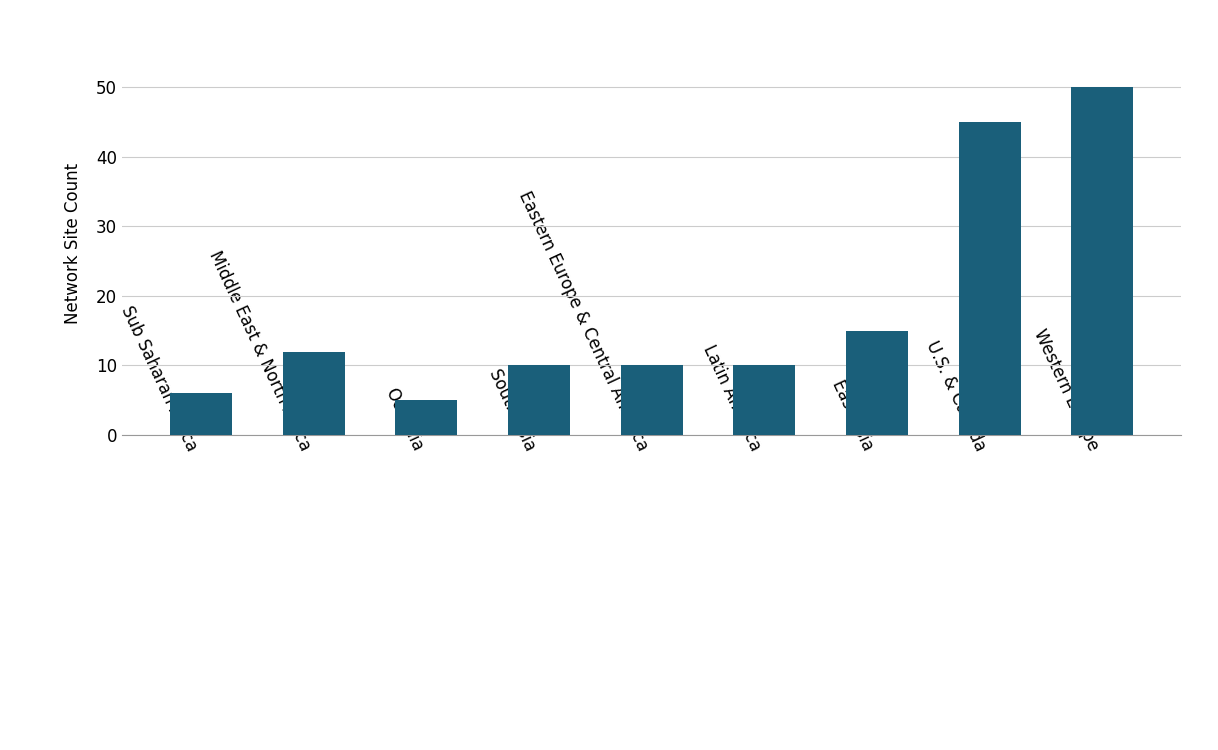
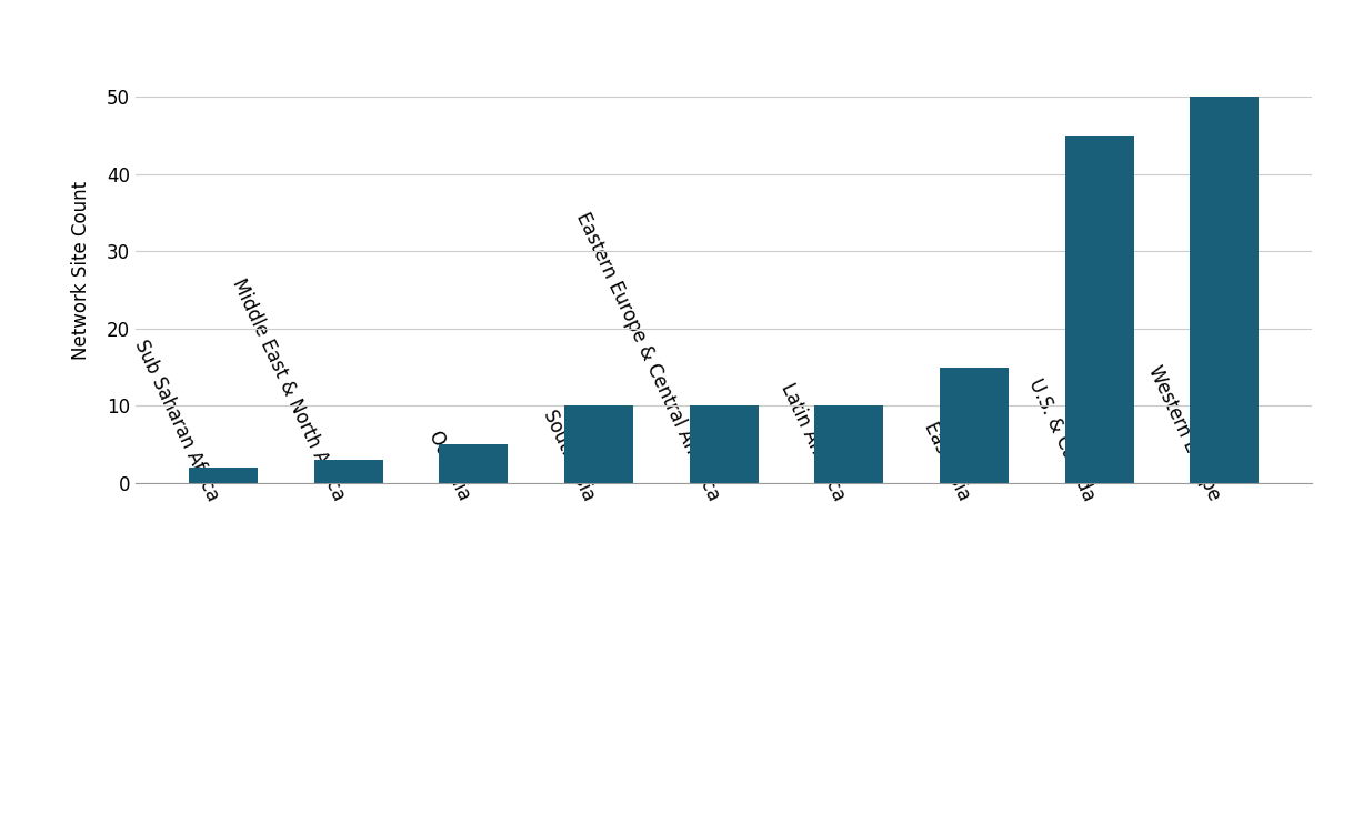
Sub Saharan Africa: 6 -> 2
Middle East & North Africa: 12 -> 3
